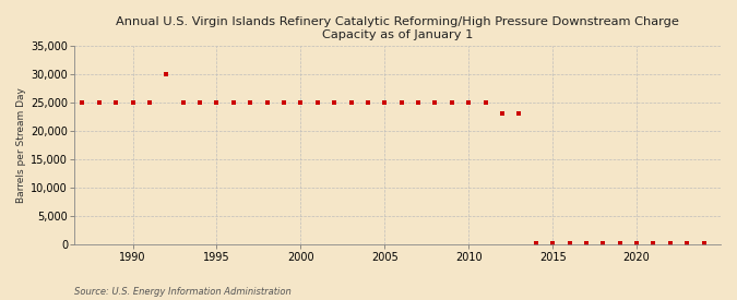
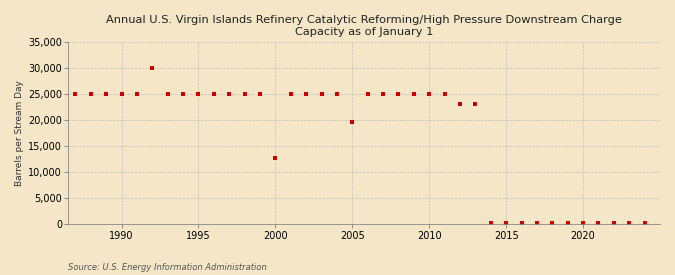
2000: 25,000 -> 12,600
2005: 25,000 -> 19,600
